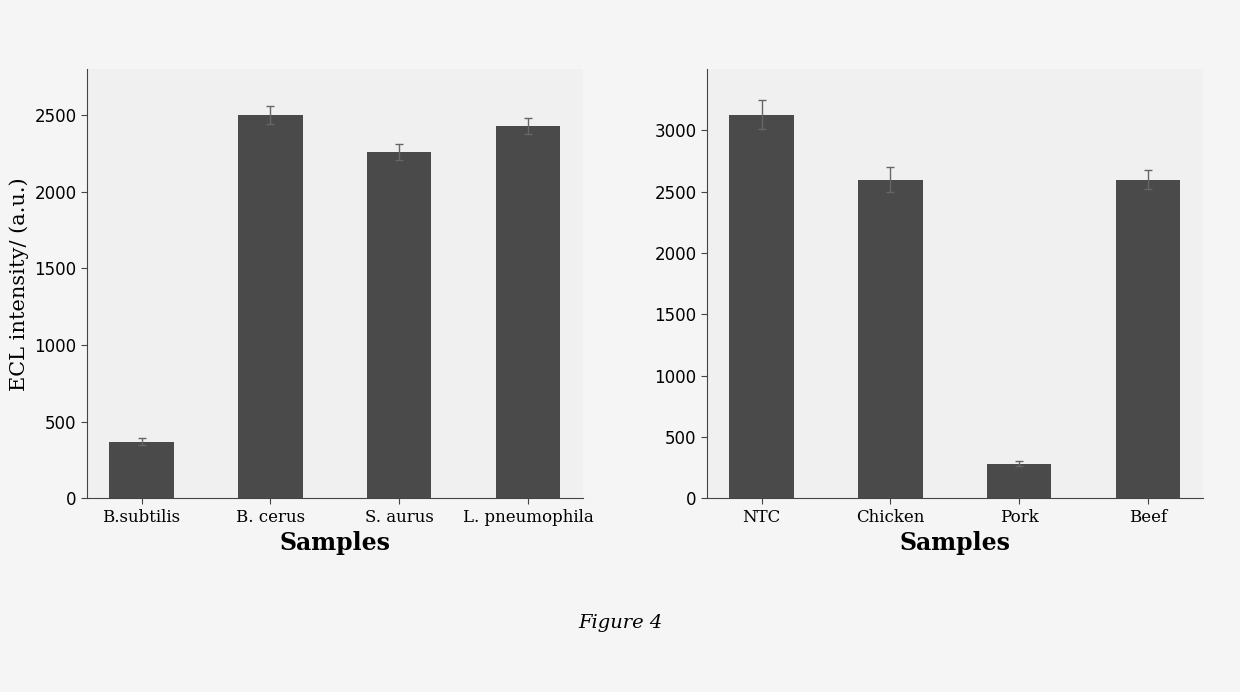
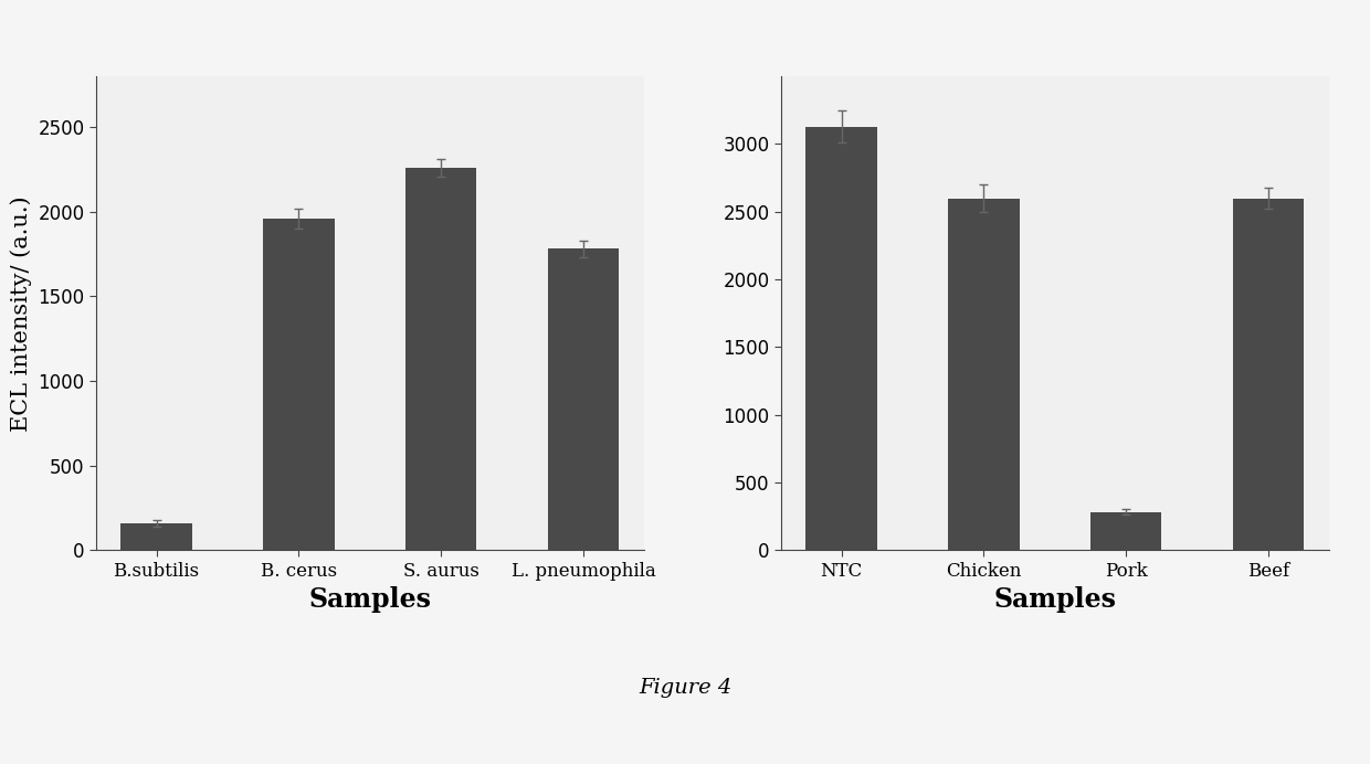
B.subtilis: 370 -> 160
B. cerus: 2500 -> 1960
L. pneumophila: 2430 -> 1780
